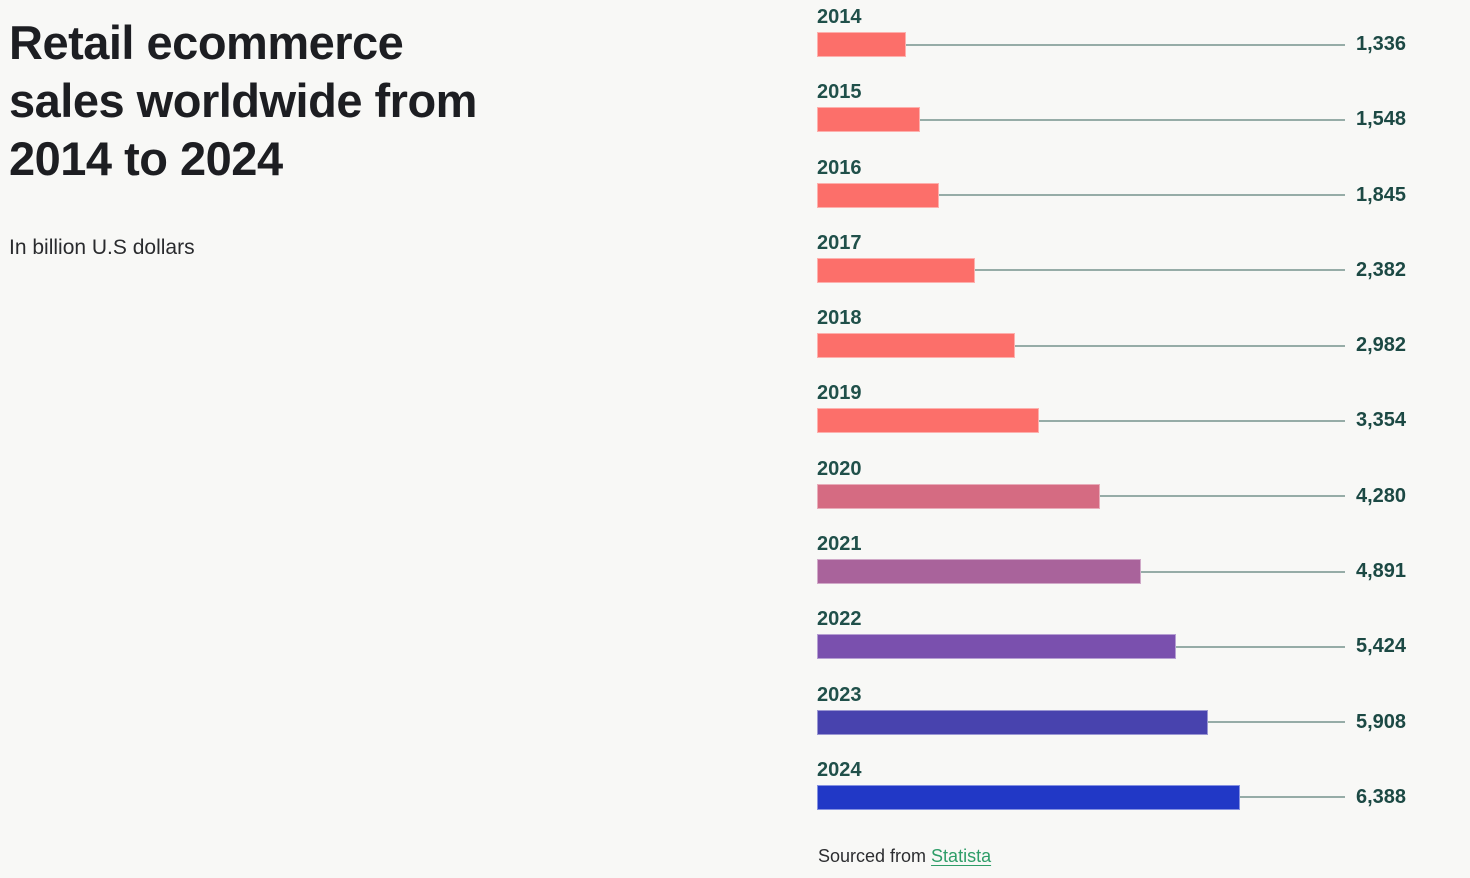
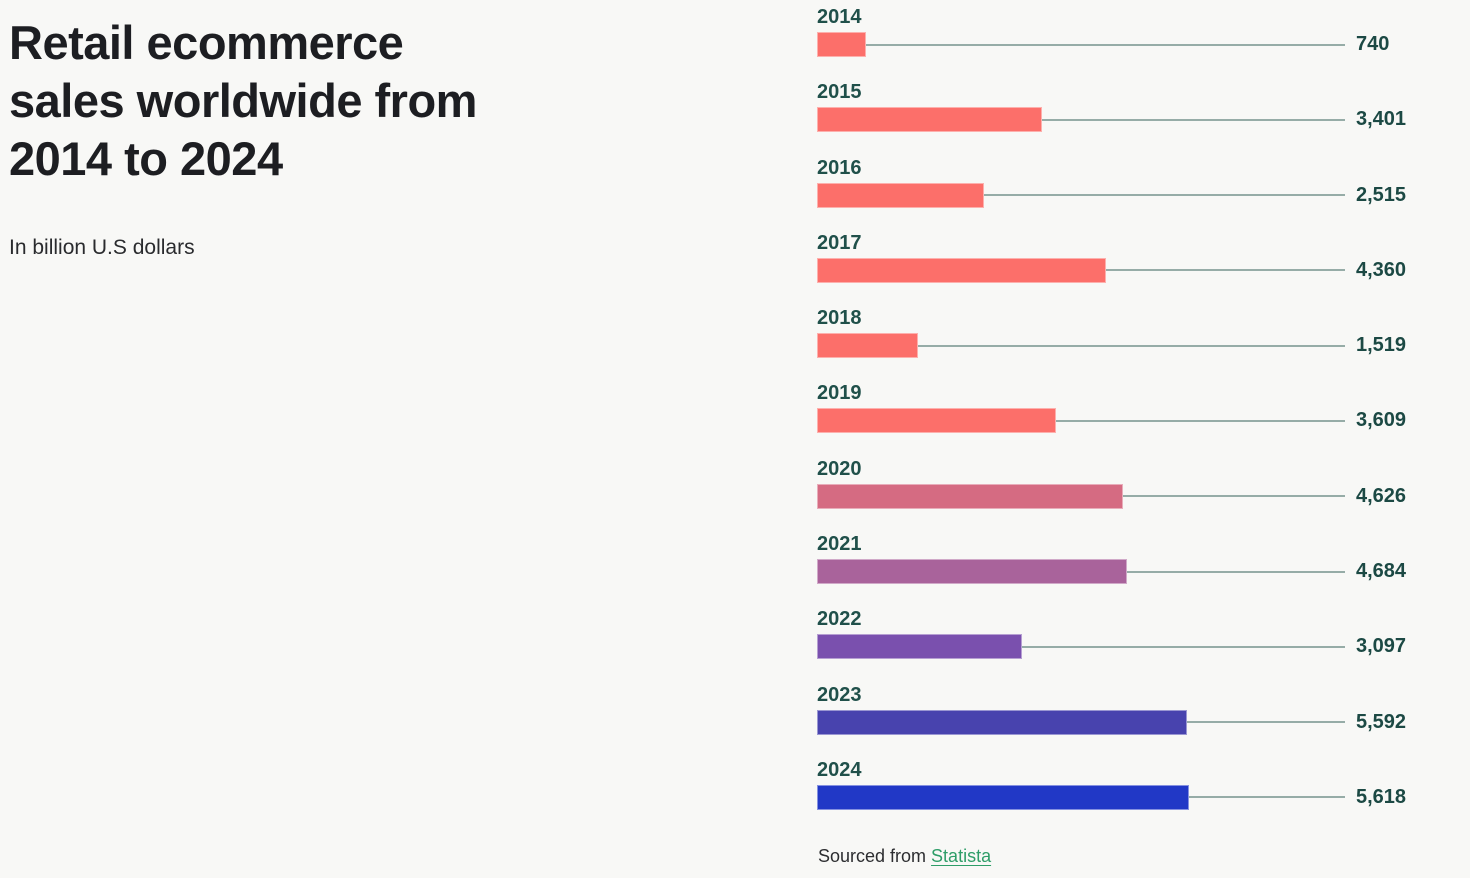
2014: 1,336 -> 740
2015: 1,548 -> 3,401
2016: 1,845 -> 2,515
2017: 2,382 -> 4,360
2018: 2,982 -> 1,519
2019: 3,354 -> 3,609
2020: 4,280 -> 4,626
2021: 4,891 -> 4,684
2022: 5,424 -> 3,097
2023: 5,908 -> 5,592
2024: 6,388 -> 5,618
